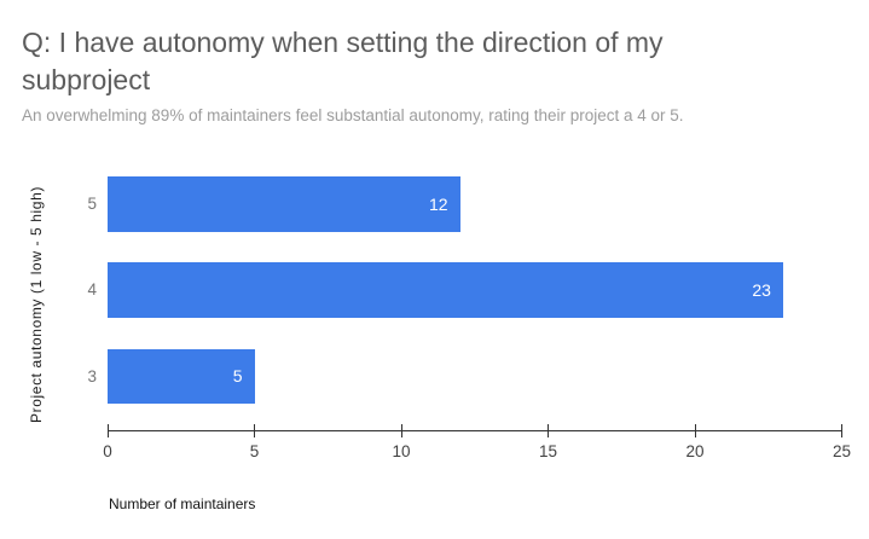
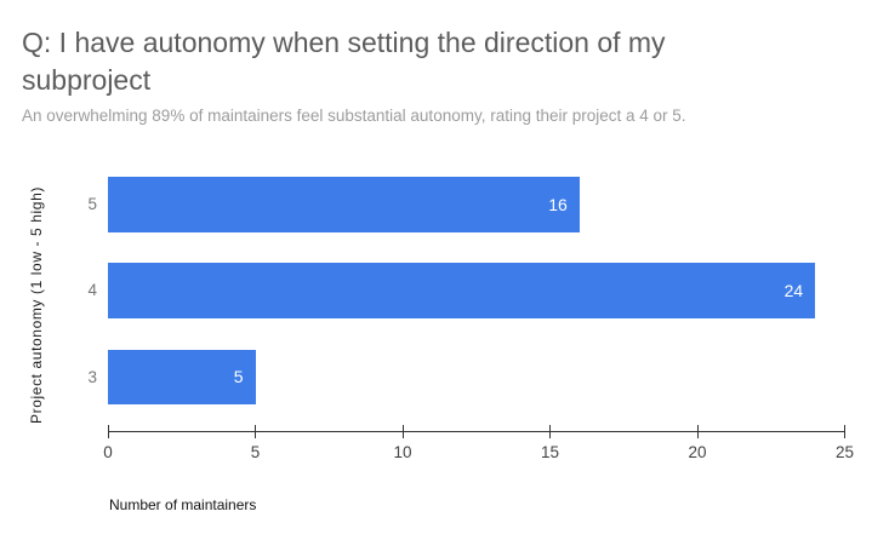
5: 12 -> 16
4: 23 -> 24
